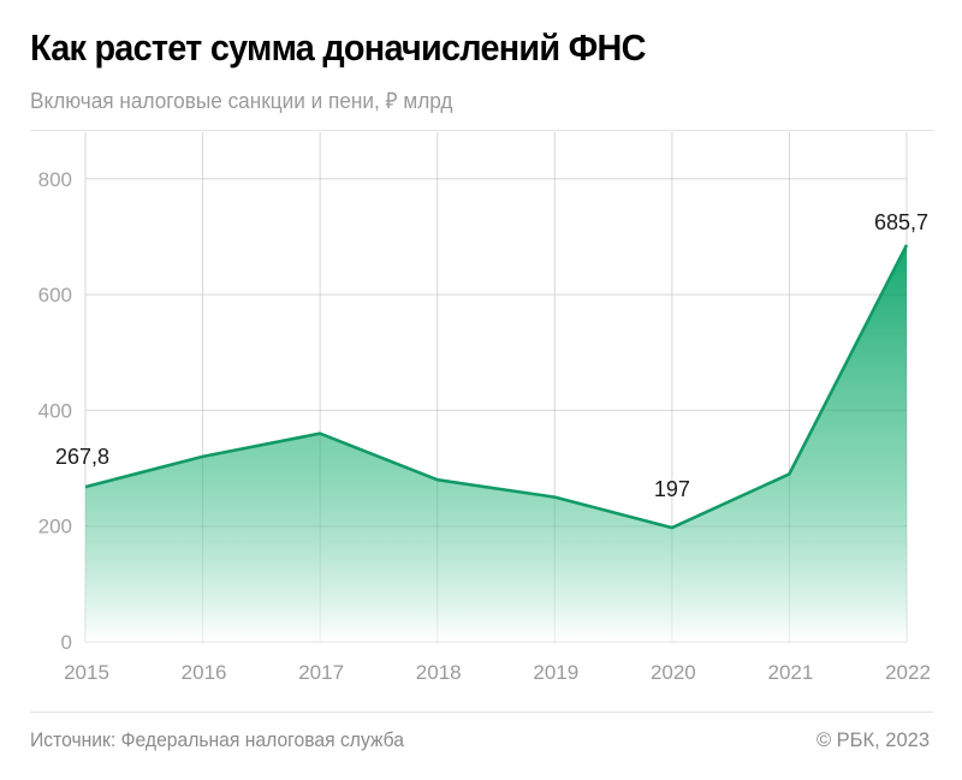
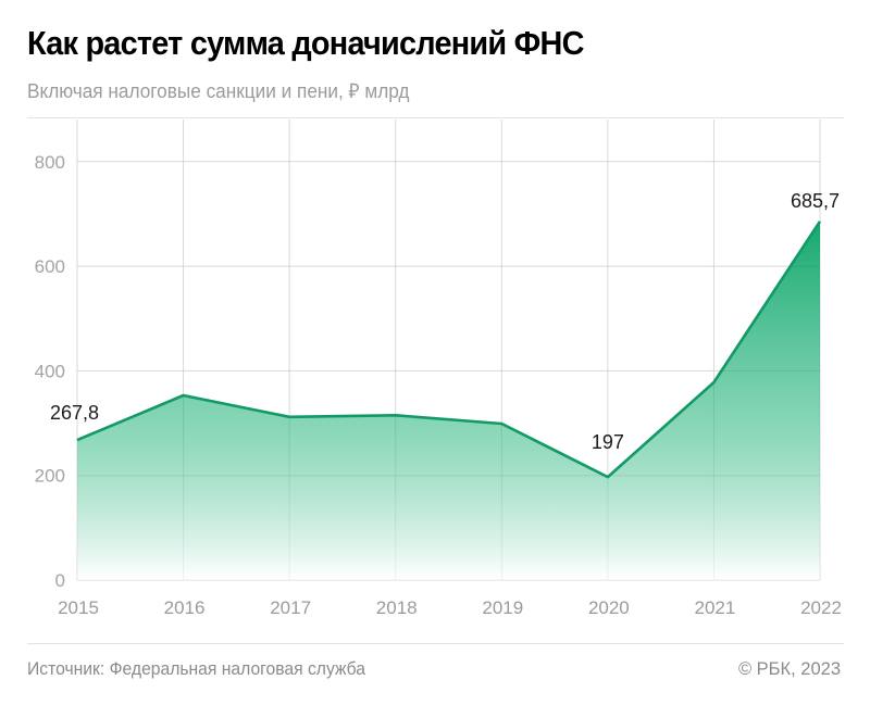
2016: 320 -> 350
2017: 360 -> 310
2018: 280 -> 320
2019: 250 -> 300
2021: 290 -> 380
